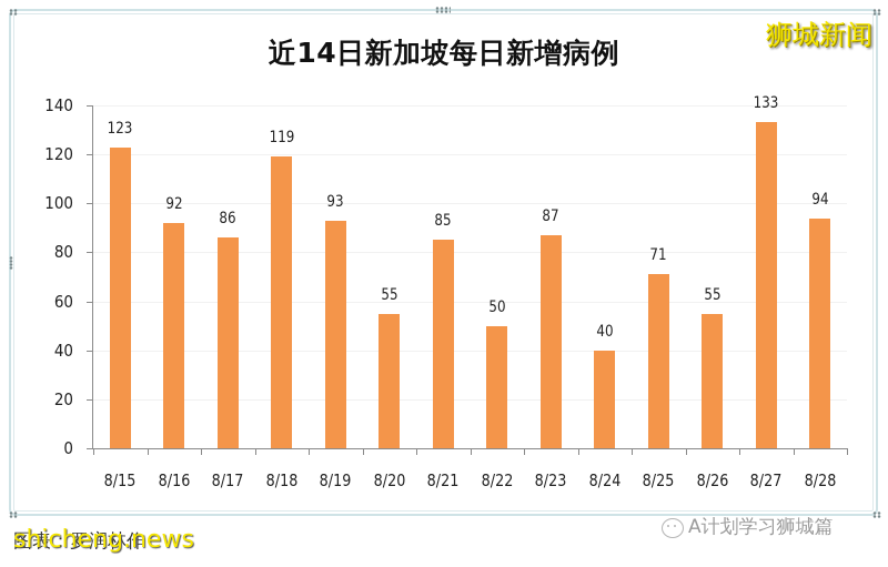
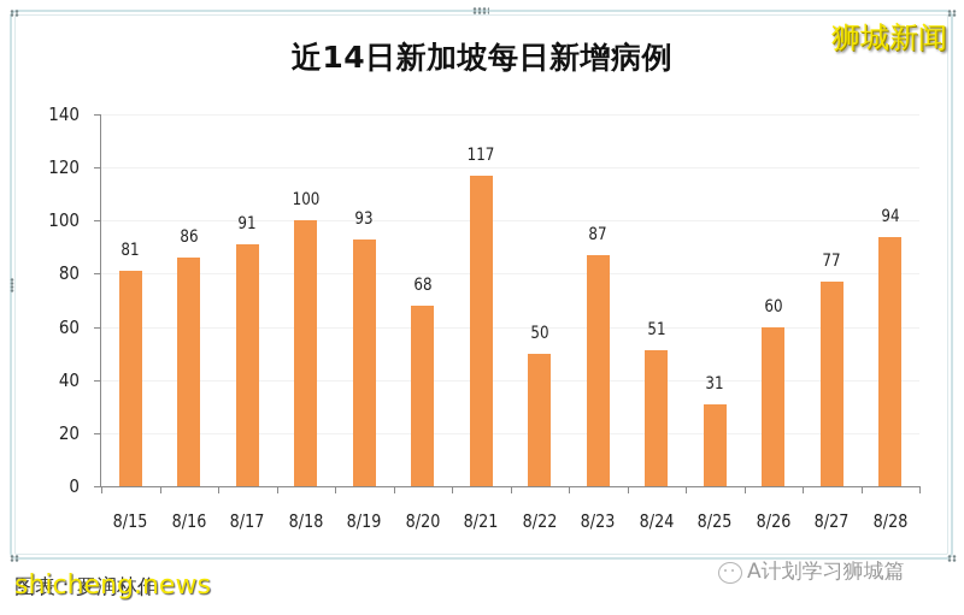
8/15: 123 -> 81
8/16: 92 -> 86
8/17: 86 -> 91
8/18: 119 -> 100
8/20: 55 -> 68
8/21: 85 -> 117
8/24: 40 -> 51
8/25: 71 -> 31
8/26: 55 -> 60
8/27: 133 -> 77
